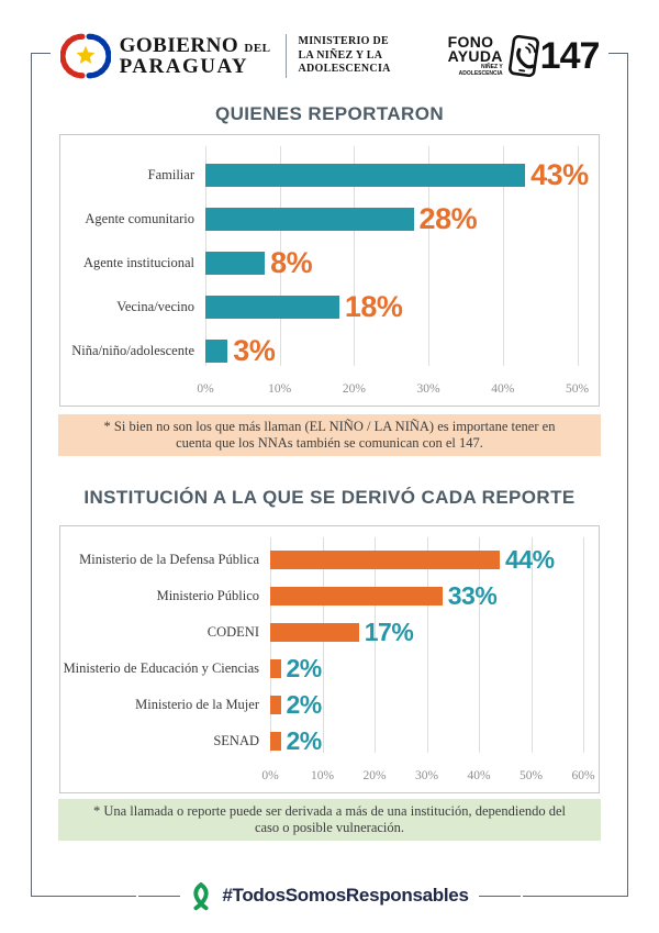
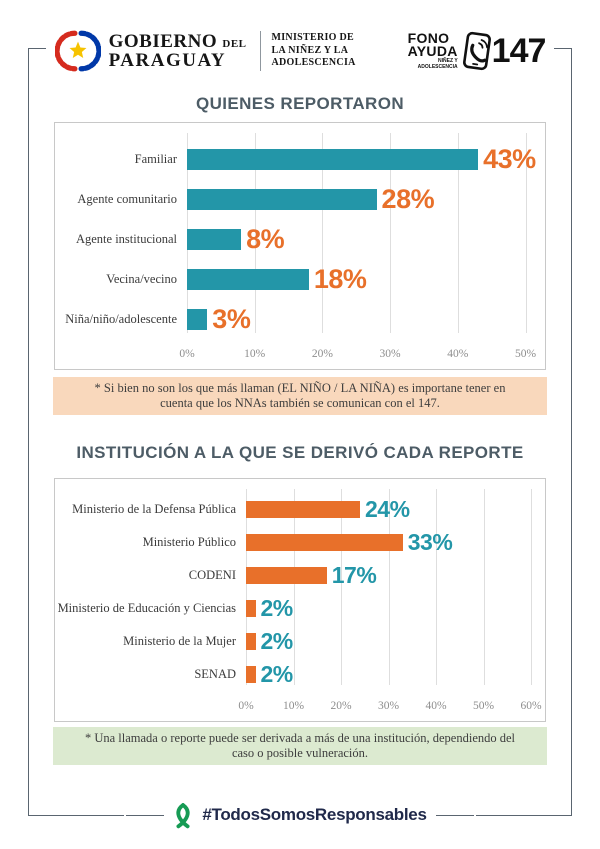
INSTITUCIÓN A LA QUE SE DERIVÓ CADA REPORTE/Ministerio de la Defensa Pública: 44% -> 24%
